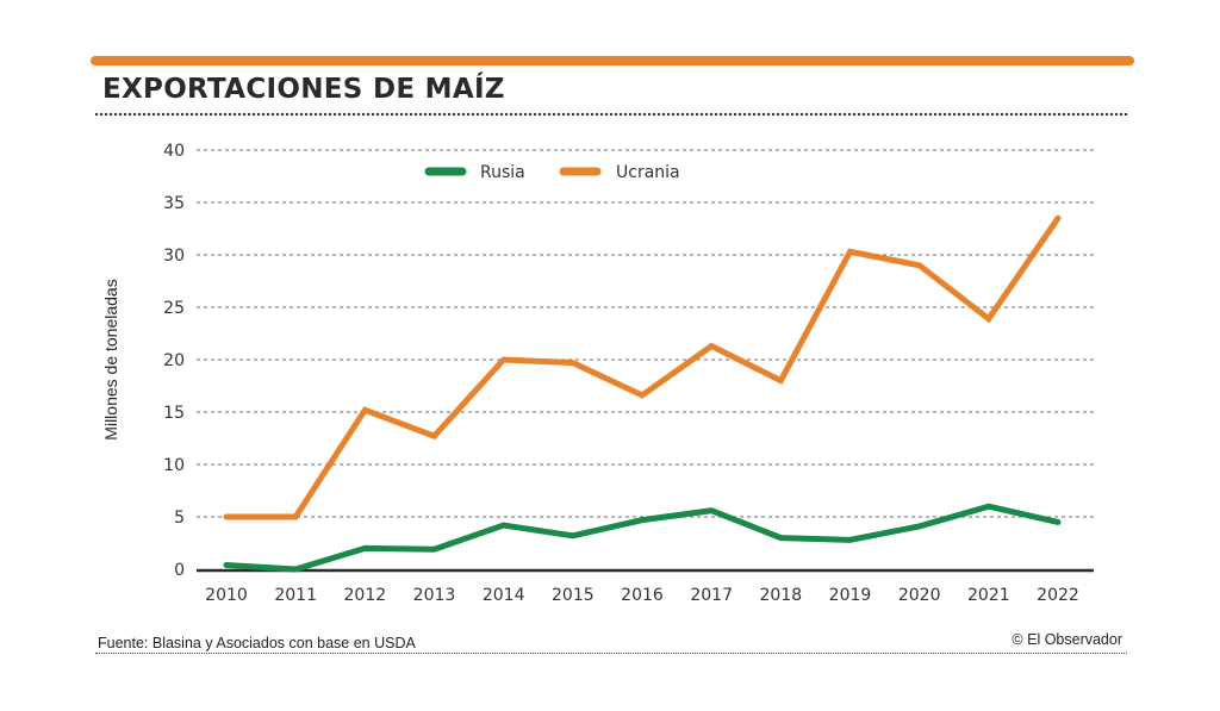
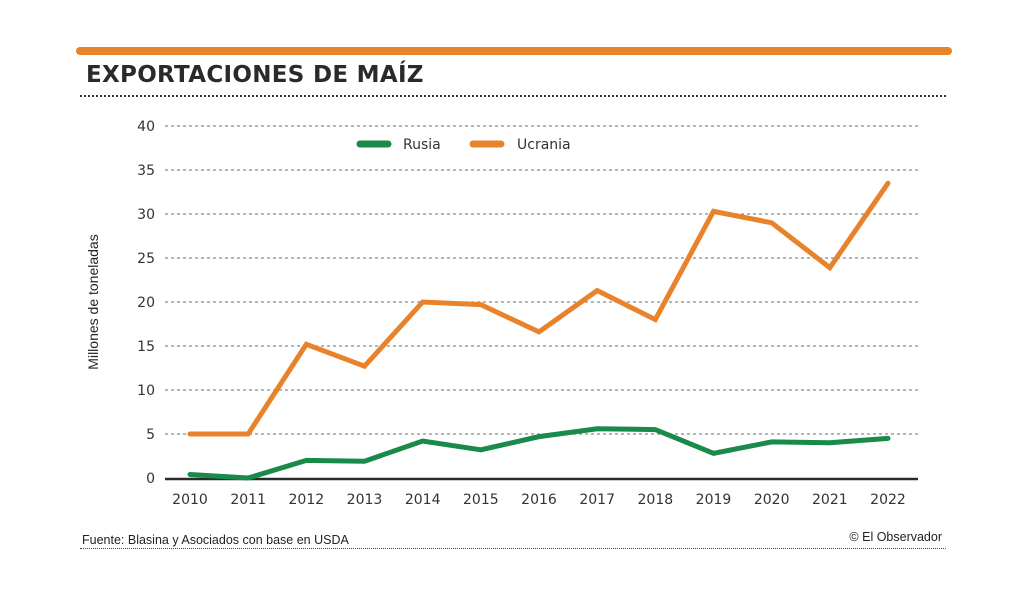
Rusia/2018: 3 -> 6
Rusia/2021: 6 -> 4
